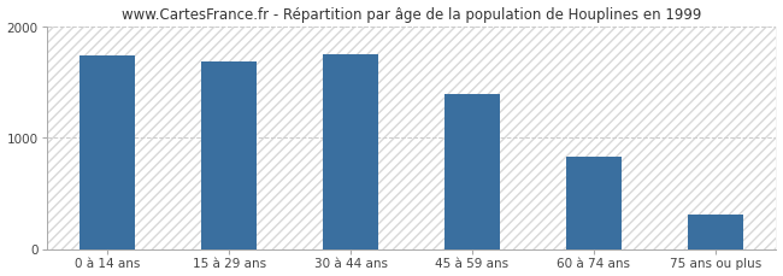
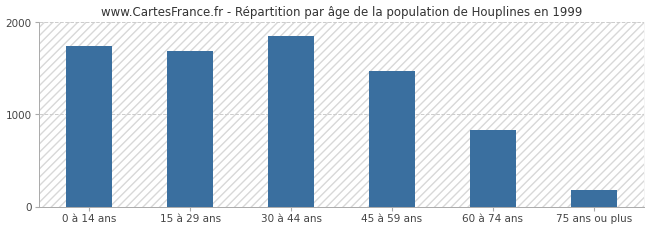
30 à 44 ans: 1740 -> 1840
45 à 59 ans: 1390 -> 1460
75 ans ou plus: 300 -> 180
